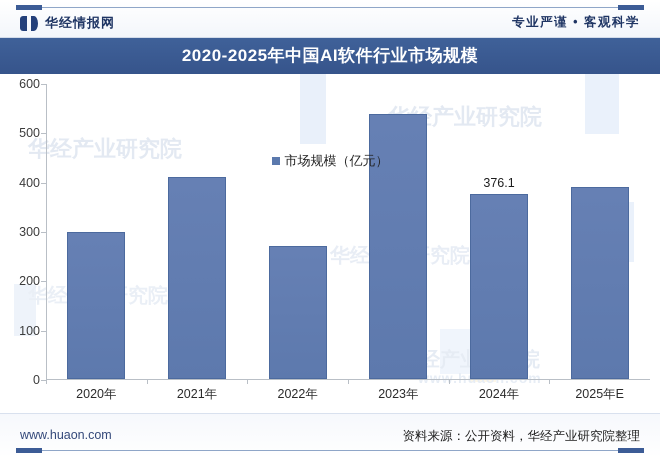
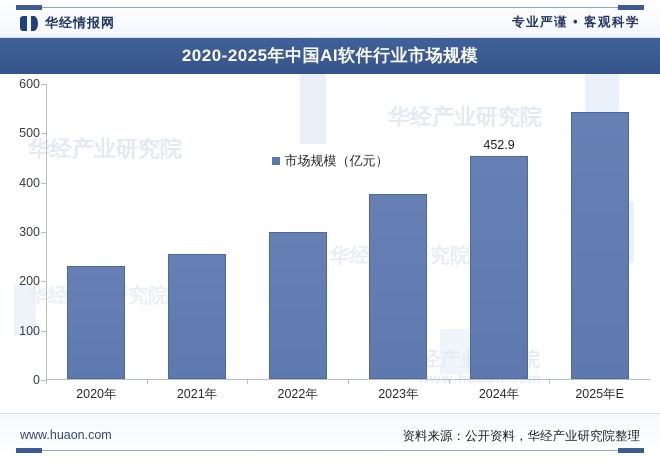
2020年: 300 -> 230
2021年: 410 -> 250
2022年: 270 -> 300
2023年: 540 -> 380
2024年: 376.1 -> 452.9
2025年E: 390 -> 540
